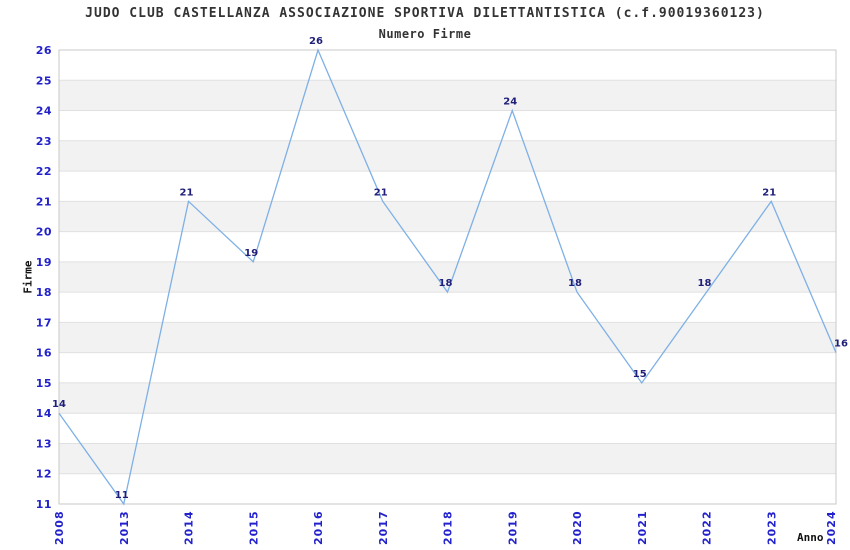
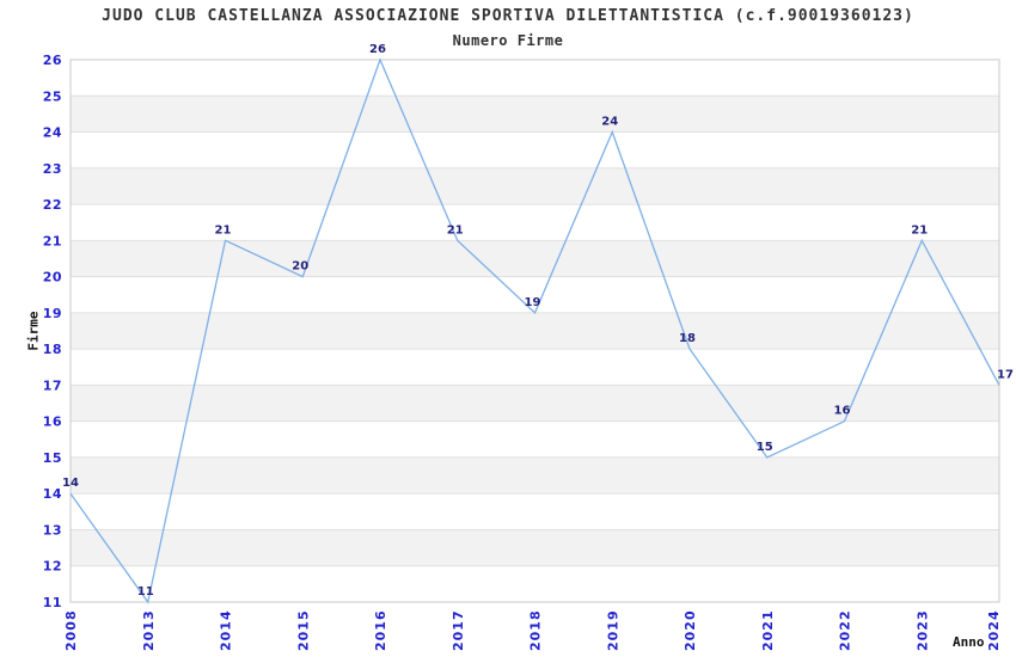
2015: 19 -> 20
2018: 18 -> 19
2022: 18 -> 16
2024: 16 -> 17
